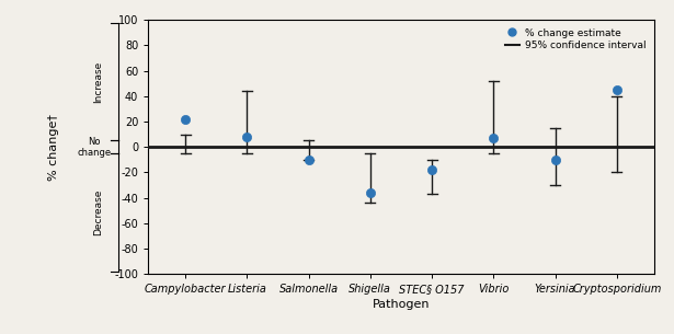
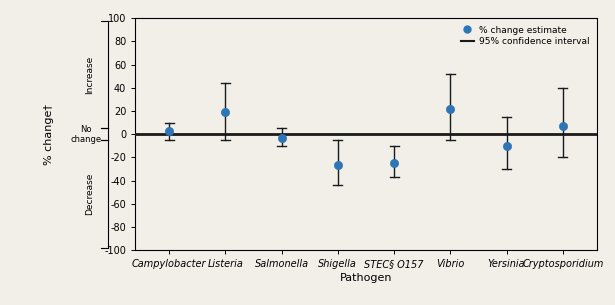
Campylobacter: 22 -> 3
Listeria: 8 -> 19
Salmonella: -10 -> -3
Shigella: -36 -> -27
STEC§ O157: -18 -> -25
Vibrio: 7 -> 22
Cryptosporidium: 45 -> 7
